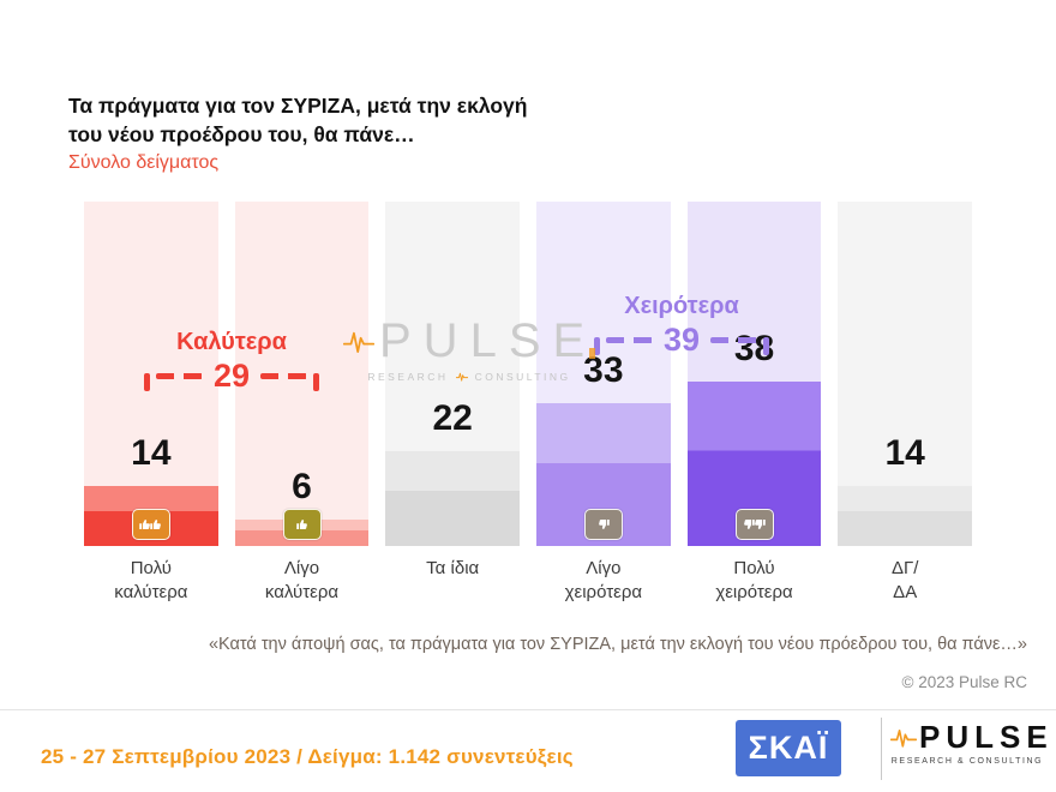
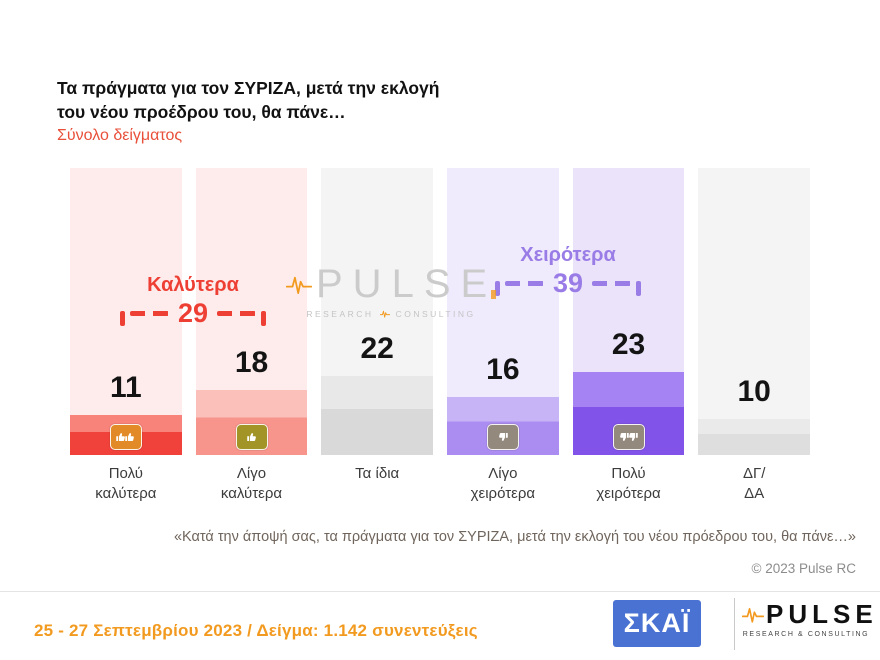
Πολύ καλύτερα: 14 -> 11
Λίγο καλύτερα: 6 -> 18
Λίγο χειρότερα: 33 -> 16
Πολύ χειρότερα: 38 -> 23
ΔΓ/ΔΑ: 14 -> 10
